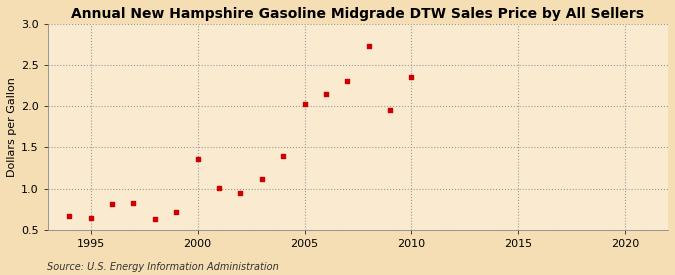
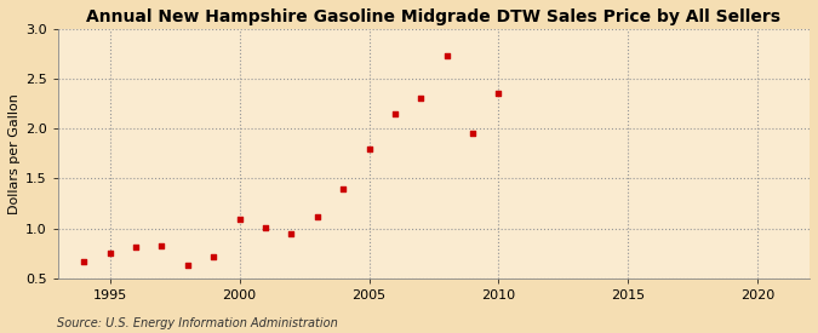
1995: 0.64 -> 0.75
2000: 1.36 -> 1.09
2005: 2.02 -> 1.79
